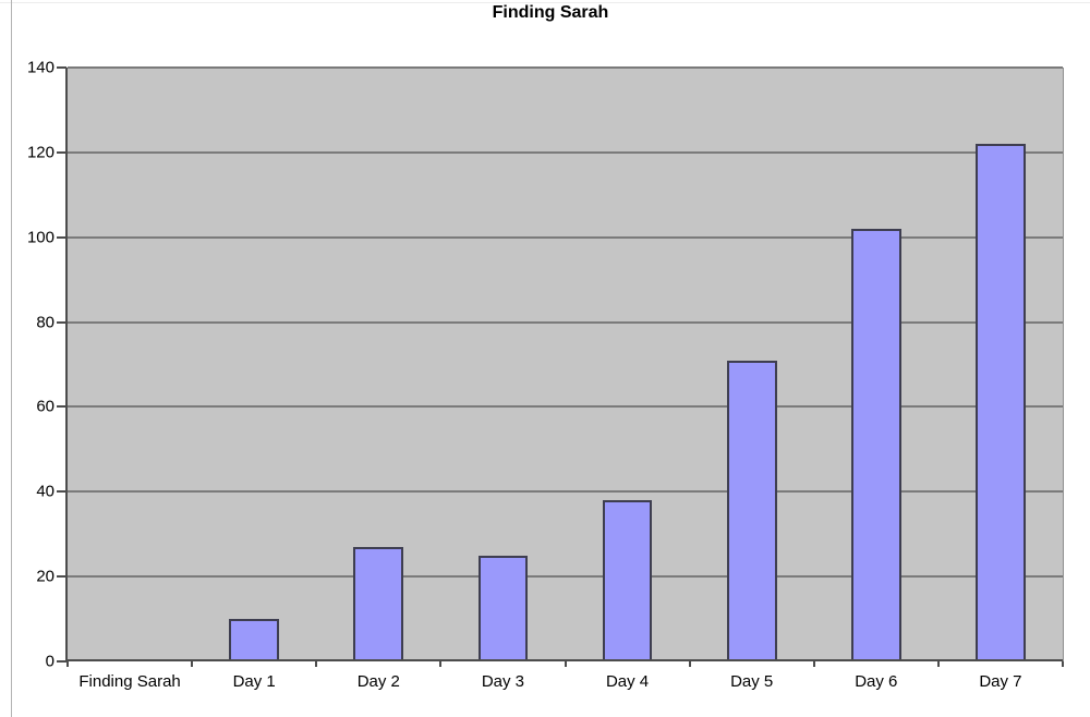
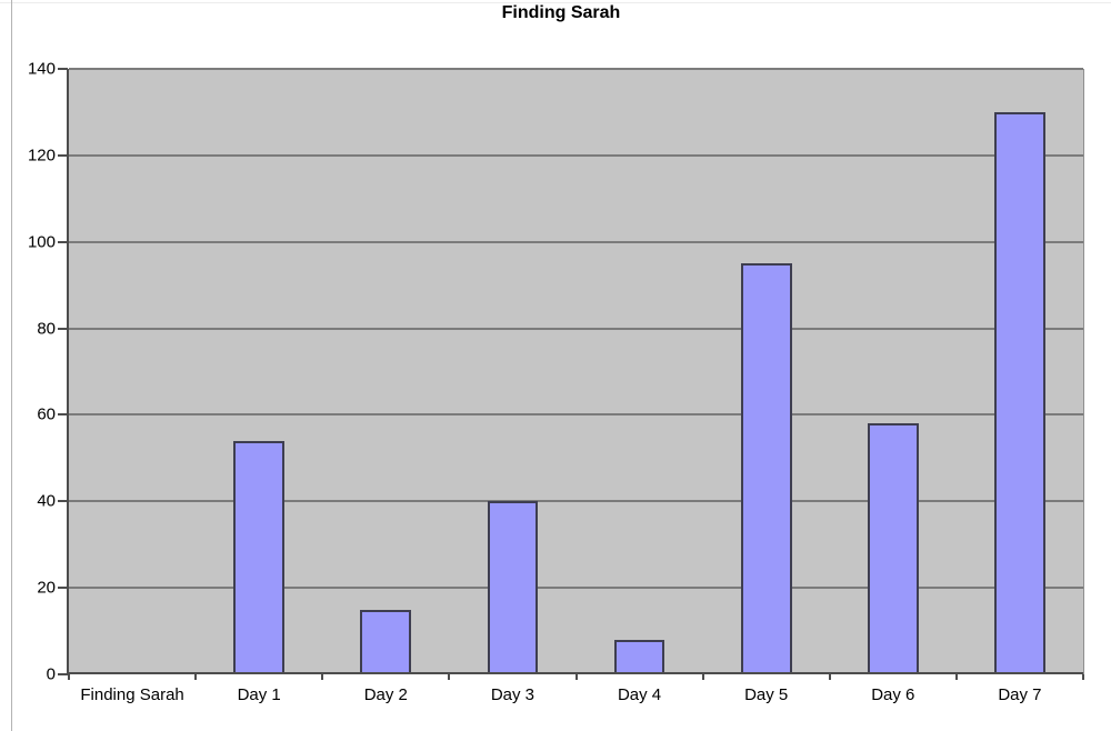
Day 1: 10 -> 54
Day 2: 27 -> 15
Day 3: 25 -> 40
Day 4: 38 -> 8
Day 5: 71 -> 95
Day 6: 102 -> 58
Day 7: 122 -> 130
